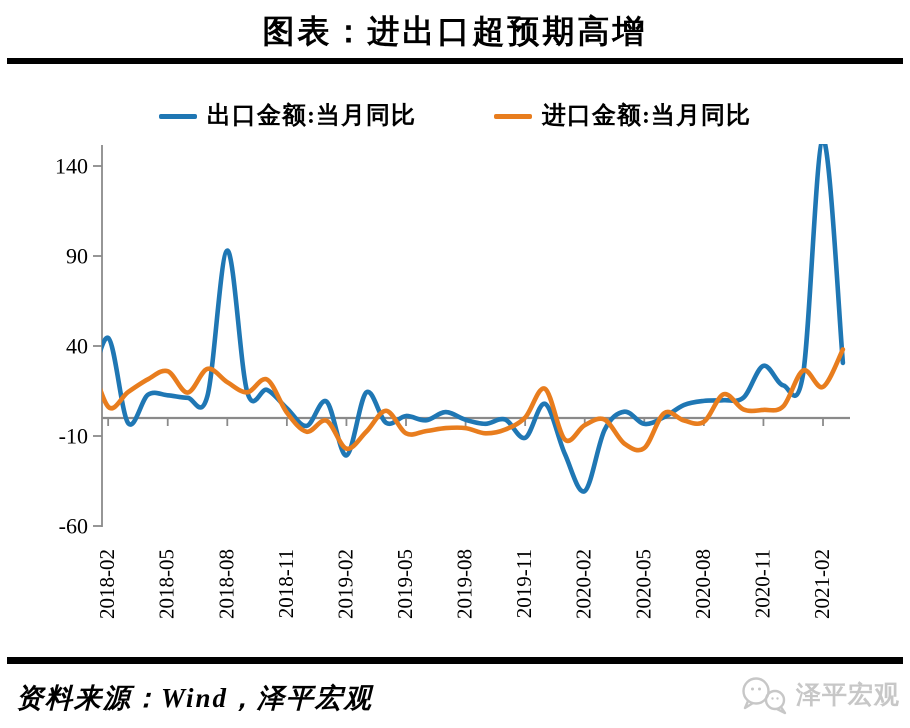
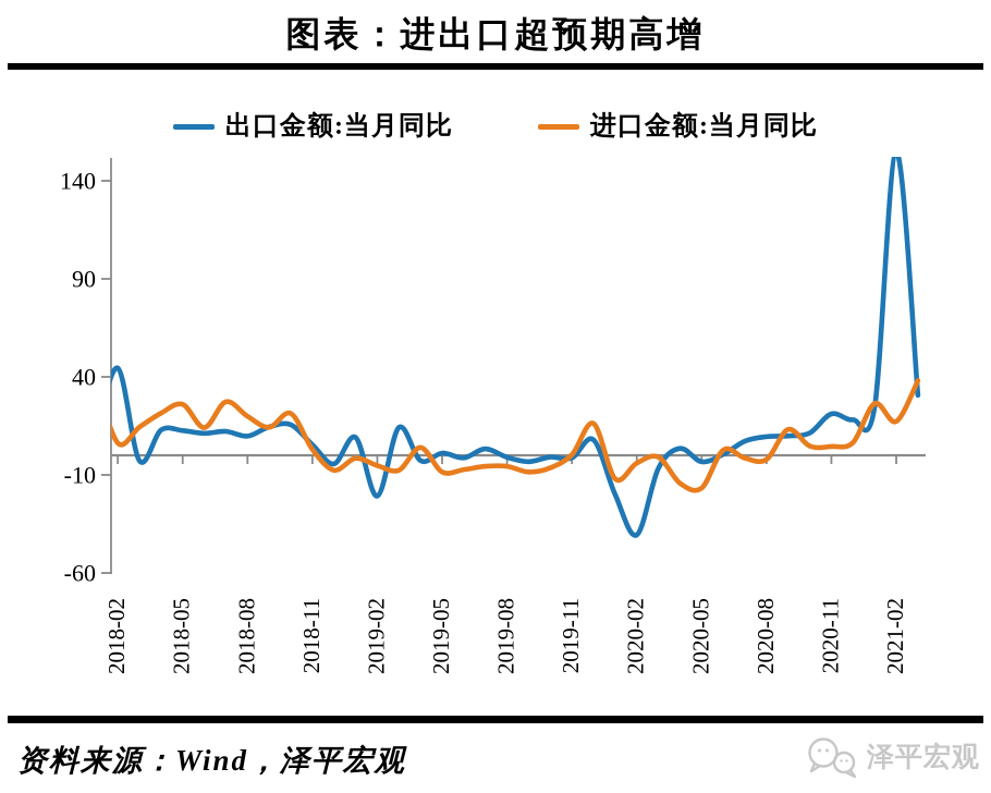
出口金额:当月同比/2018-08: 93 -> 10
进口金额:当月同比/2019-02: -17 -> -5
出口金额:当月同比/2019-11: -11 -> -1
出口金额:当月同比/2020-11: 29 -> 21
